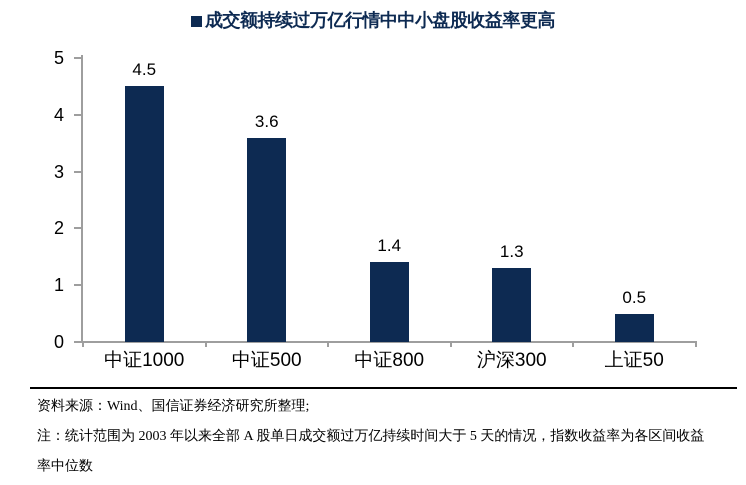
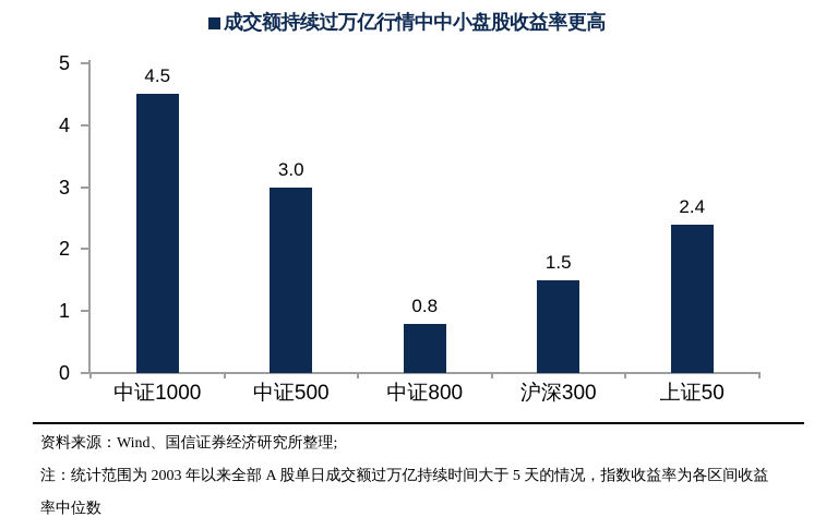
中证500: 3.6 -> 3.0
中证800: 1.4 -> 0.8
沪深300: 1.3 -> 1.5
上证50: 0.5 -> 2.4
